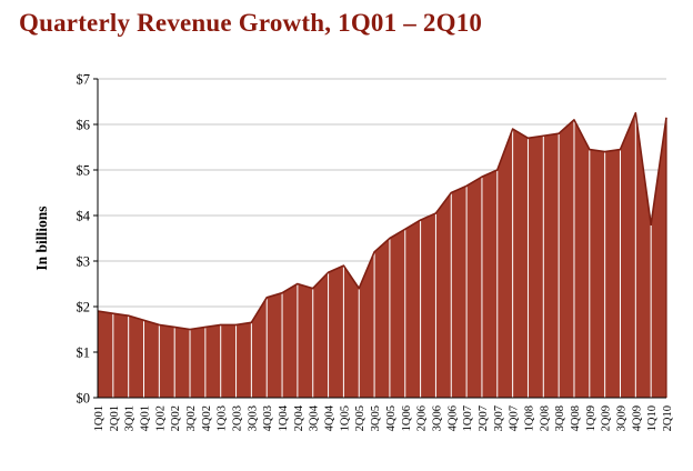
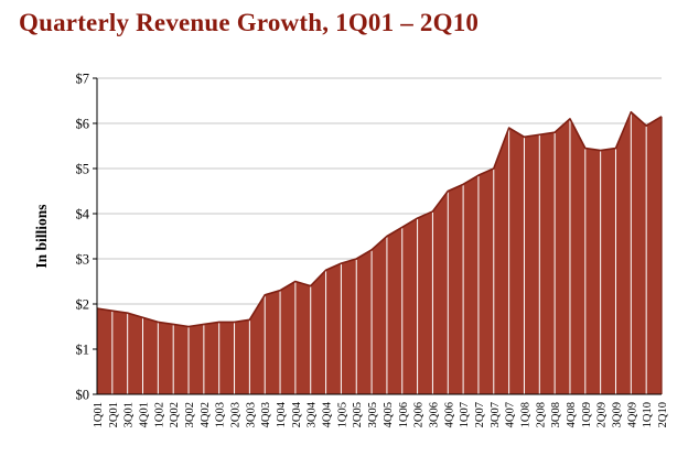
2Q05: $2.4 -> $3.0
1Q10: $3.8 -> $6.0
